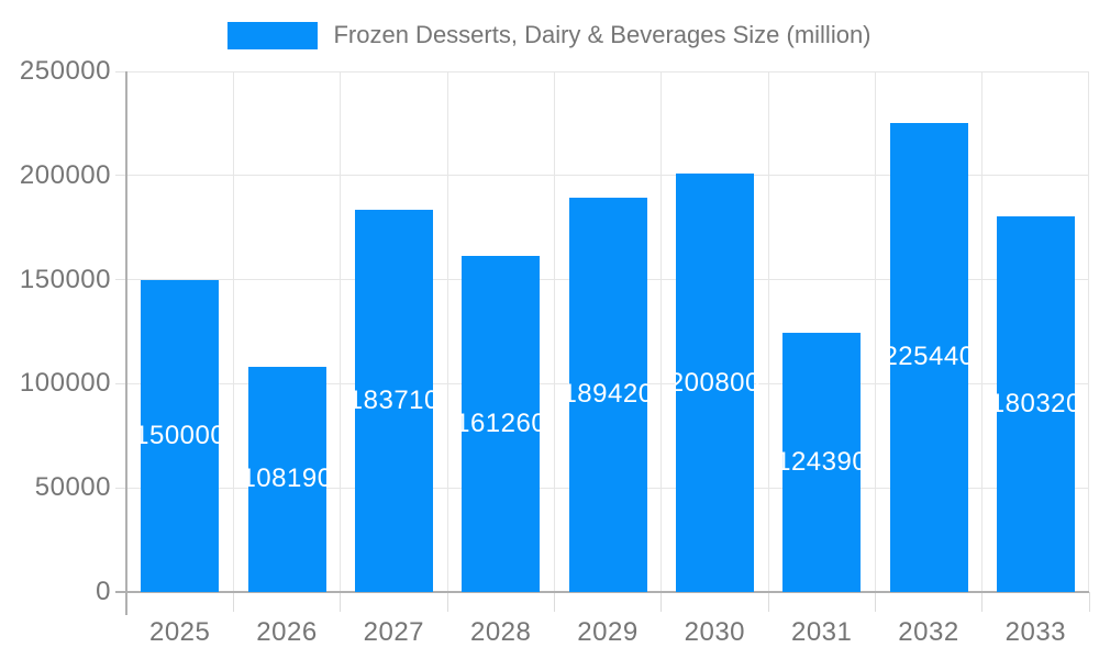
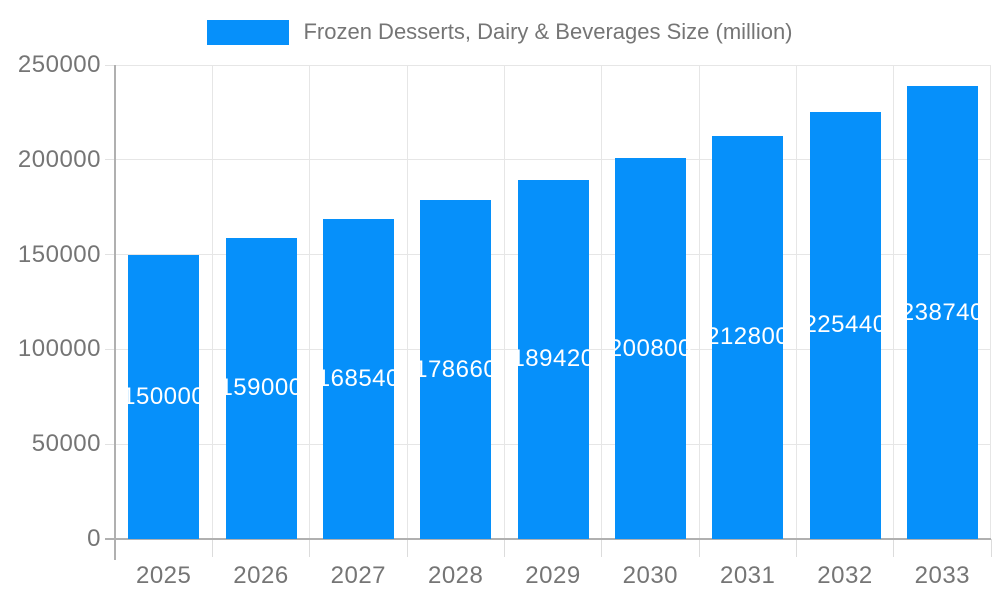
2026: 108190 -> 159000
2027: 183710 -> 168540
2028: 161260 -> 178660
2031: 124390 -> 212800
2033: 180320 -> 238740
